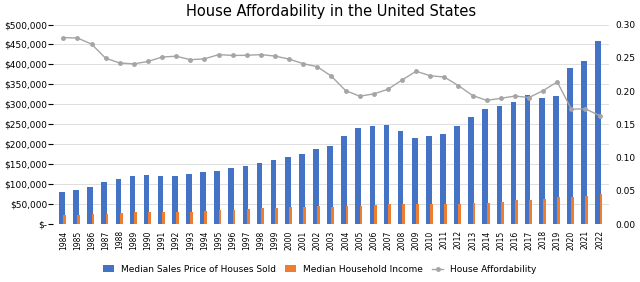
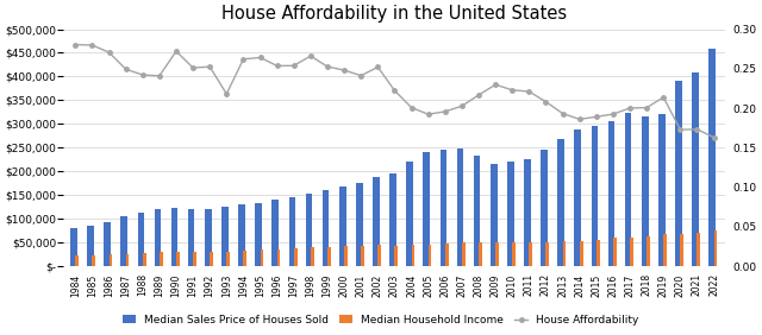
House Affordability/1990: 0.244 -> 0.272
House Affordability/1993: 0.247 -> 0.218
House Affordability/1994: 0.248 -> 0.262
House Affordability/1995: 0.255 -> 0.264
House Affordability/1998: 0.255 -> 0.266
House Affordability/2002: 0.236 -> 0.252
House Affordability/2017: 0.190 -> 0.200
